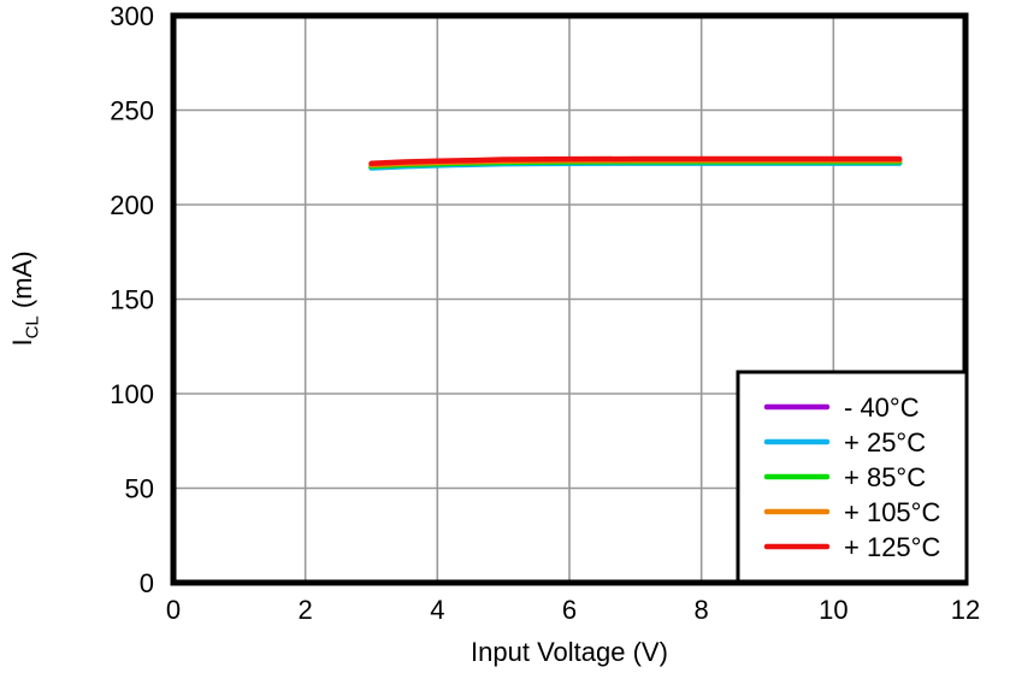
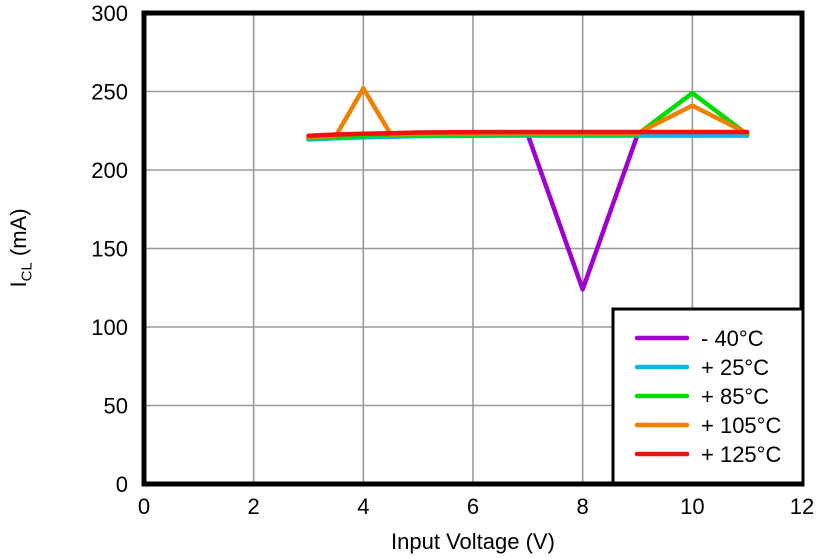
+ 105°C/4: 222 -> 252
- 40°C/8: 222 -> 124
+ 85°C/10: 223 -> 249
+ 105°C/10: 223 -> 241
